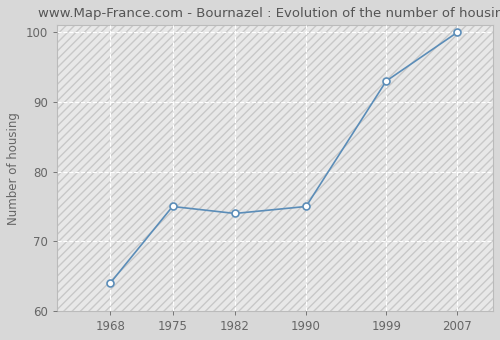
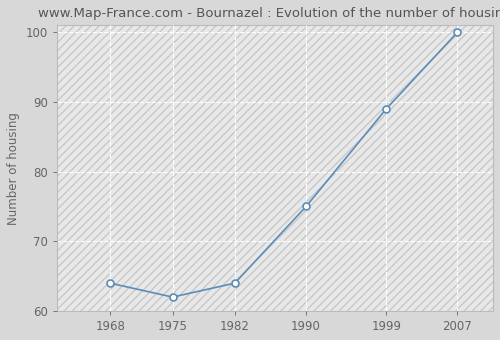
1975: 75 -> 62
1982: 74 -> 64
1999: 93 -> 89
